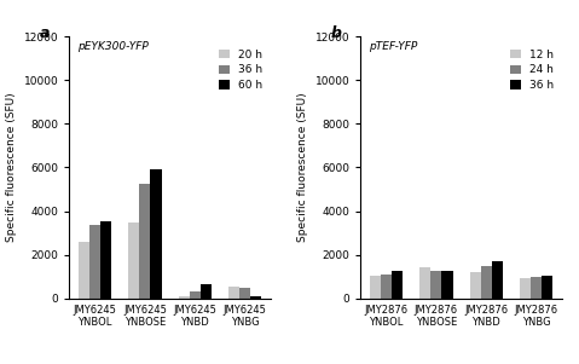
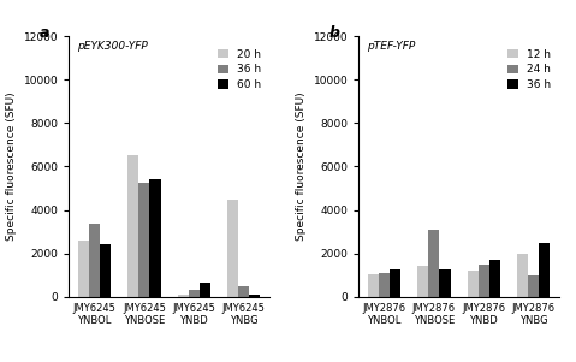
60 h/JMY6245 YNBOL: 3500 -> 2400
20 h/JMY6245 YNBOSE: 3500 -> 6500
60 h/JMY6245 YNBOSE: 5900 -> 5400
20 h/JMY6245 YNBG: 600 -> 4500
24 h/JMY2876 YNBOSE: 1300 -> 3100
12 h/JMY2876 YNBG: 900 -> 2000
36 h/JMY2876 YNBG: 1000 -> 2500
